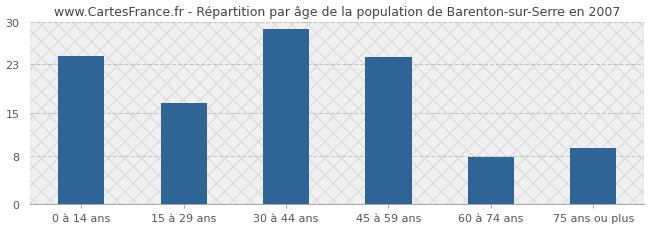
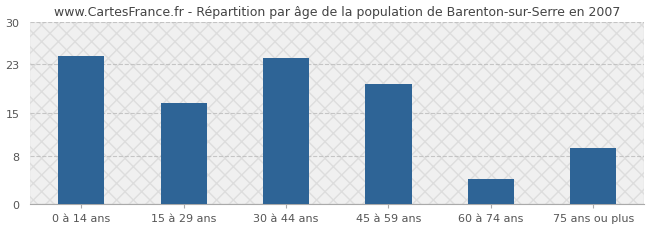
30 à 44 ans: 28.7 -> 24.0
45 à 59 ans: 24.2 -> 19.8
60 à 74 ans: 7.8 -> 4.2
